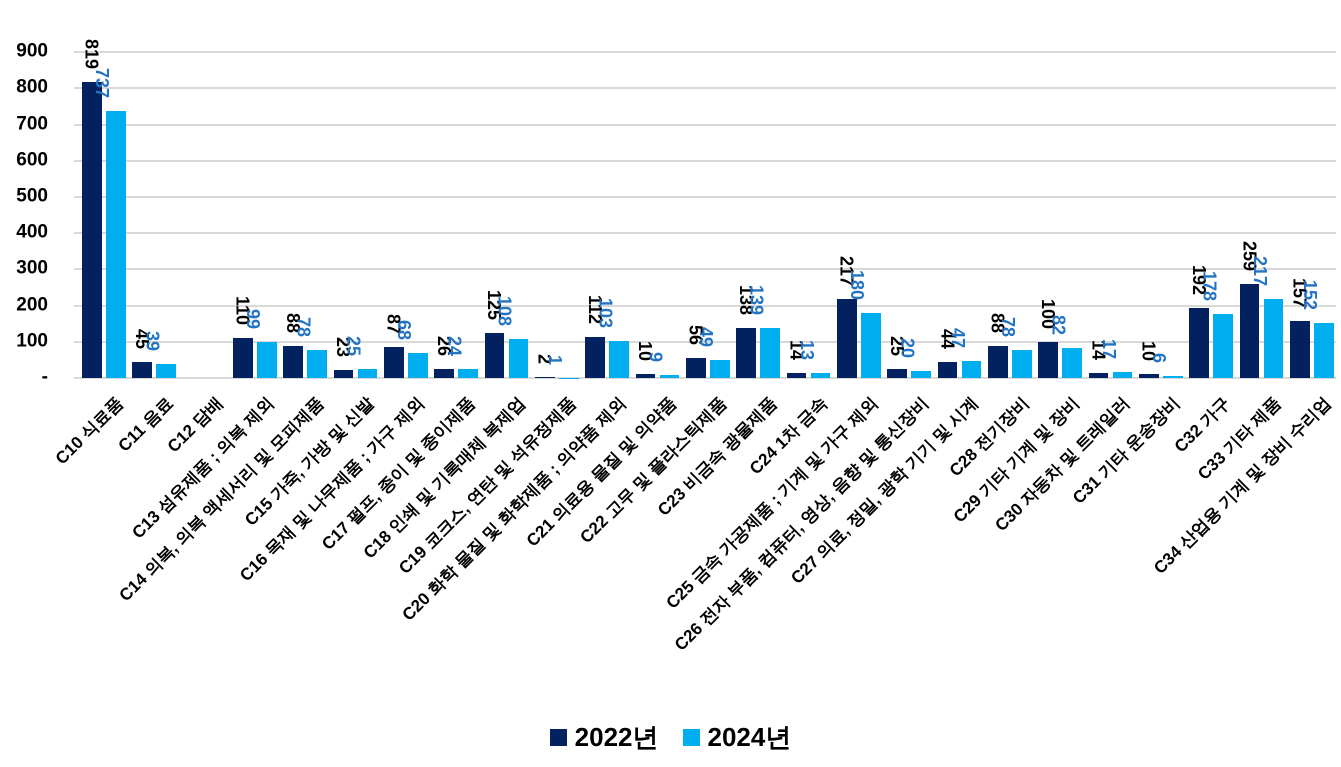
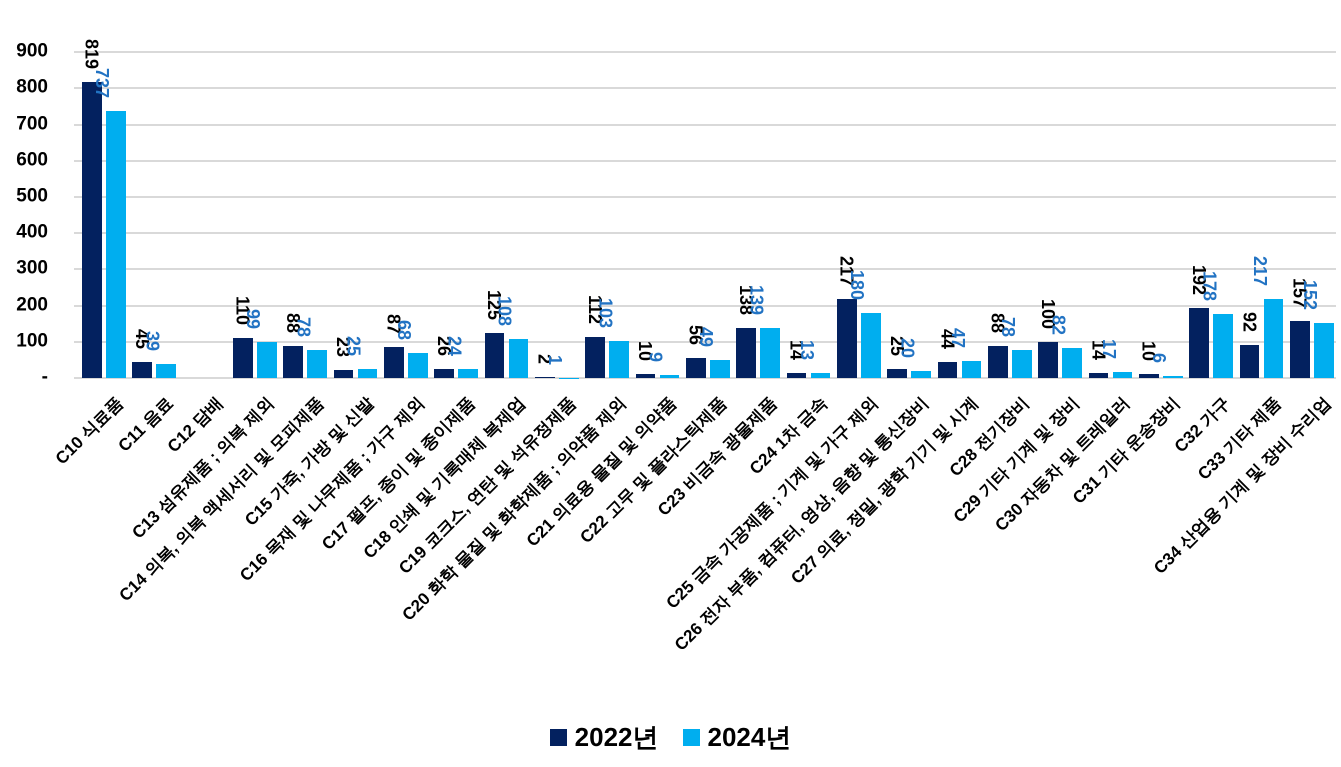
2022년/C33 기타 제품: 259 -> 92
